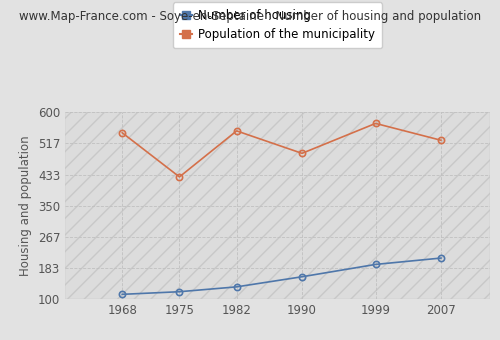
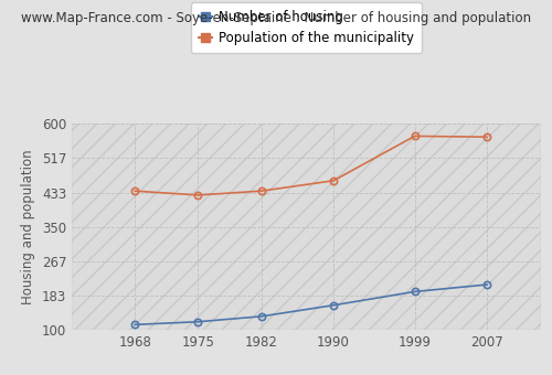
Population of the municipality/1968: 545 -> 437
Population of the municipality/1982: 550 -> 437
Population of the municipality/1990: 490 -> 462
Population of the municipality/2007: 525 -> 568
